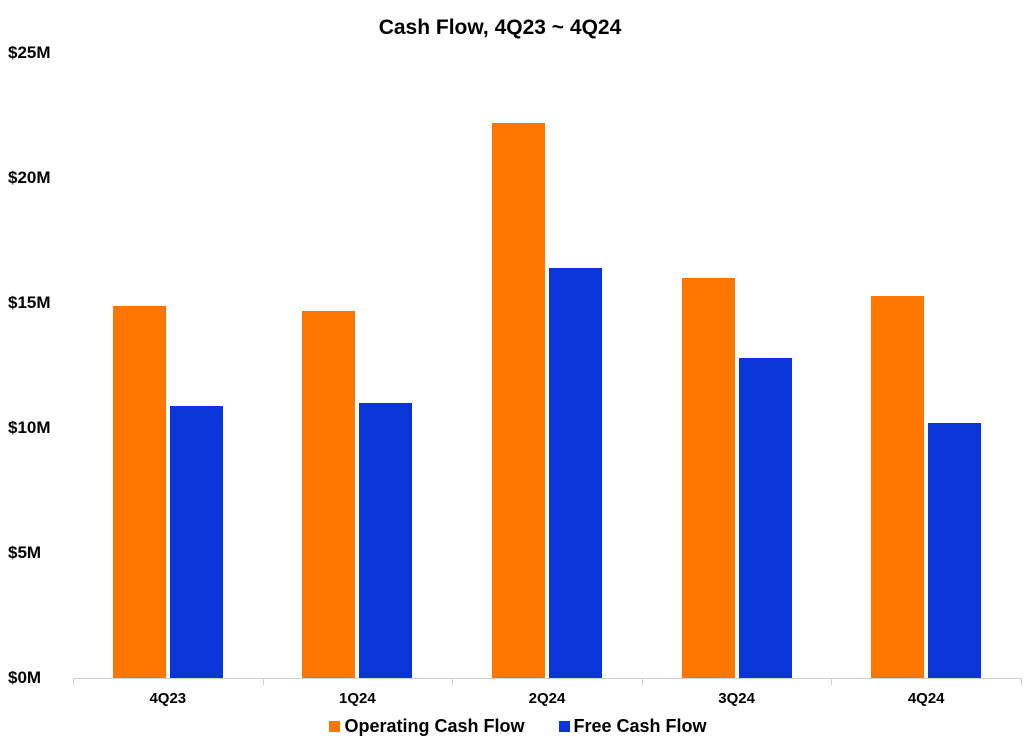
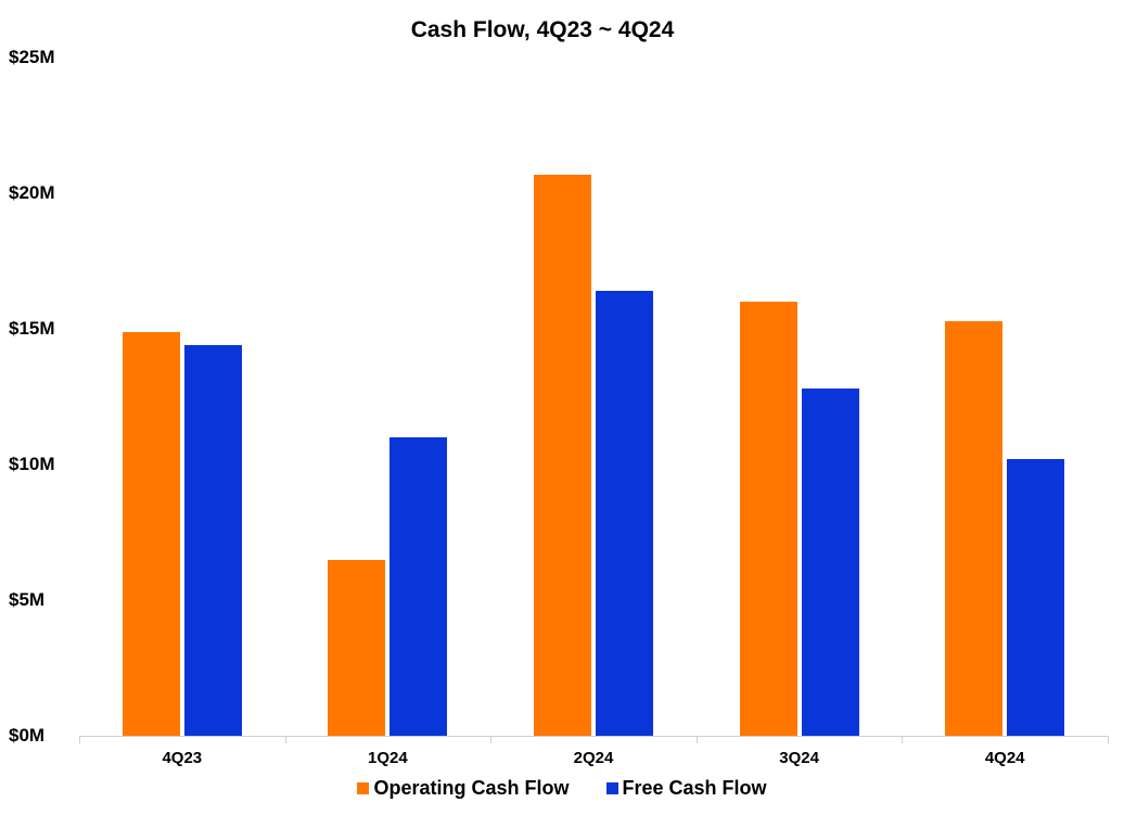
Free Cash Flow/4Q23: $10.9M -> $14.4M
Operating Cash Flow/1Q24: $14.7M -> $6.5M
Operating Cash Flow/2Q24: $22.2M -> $20.7M
